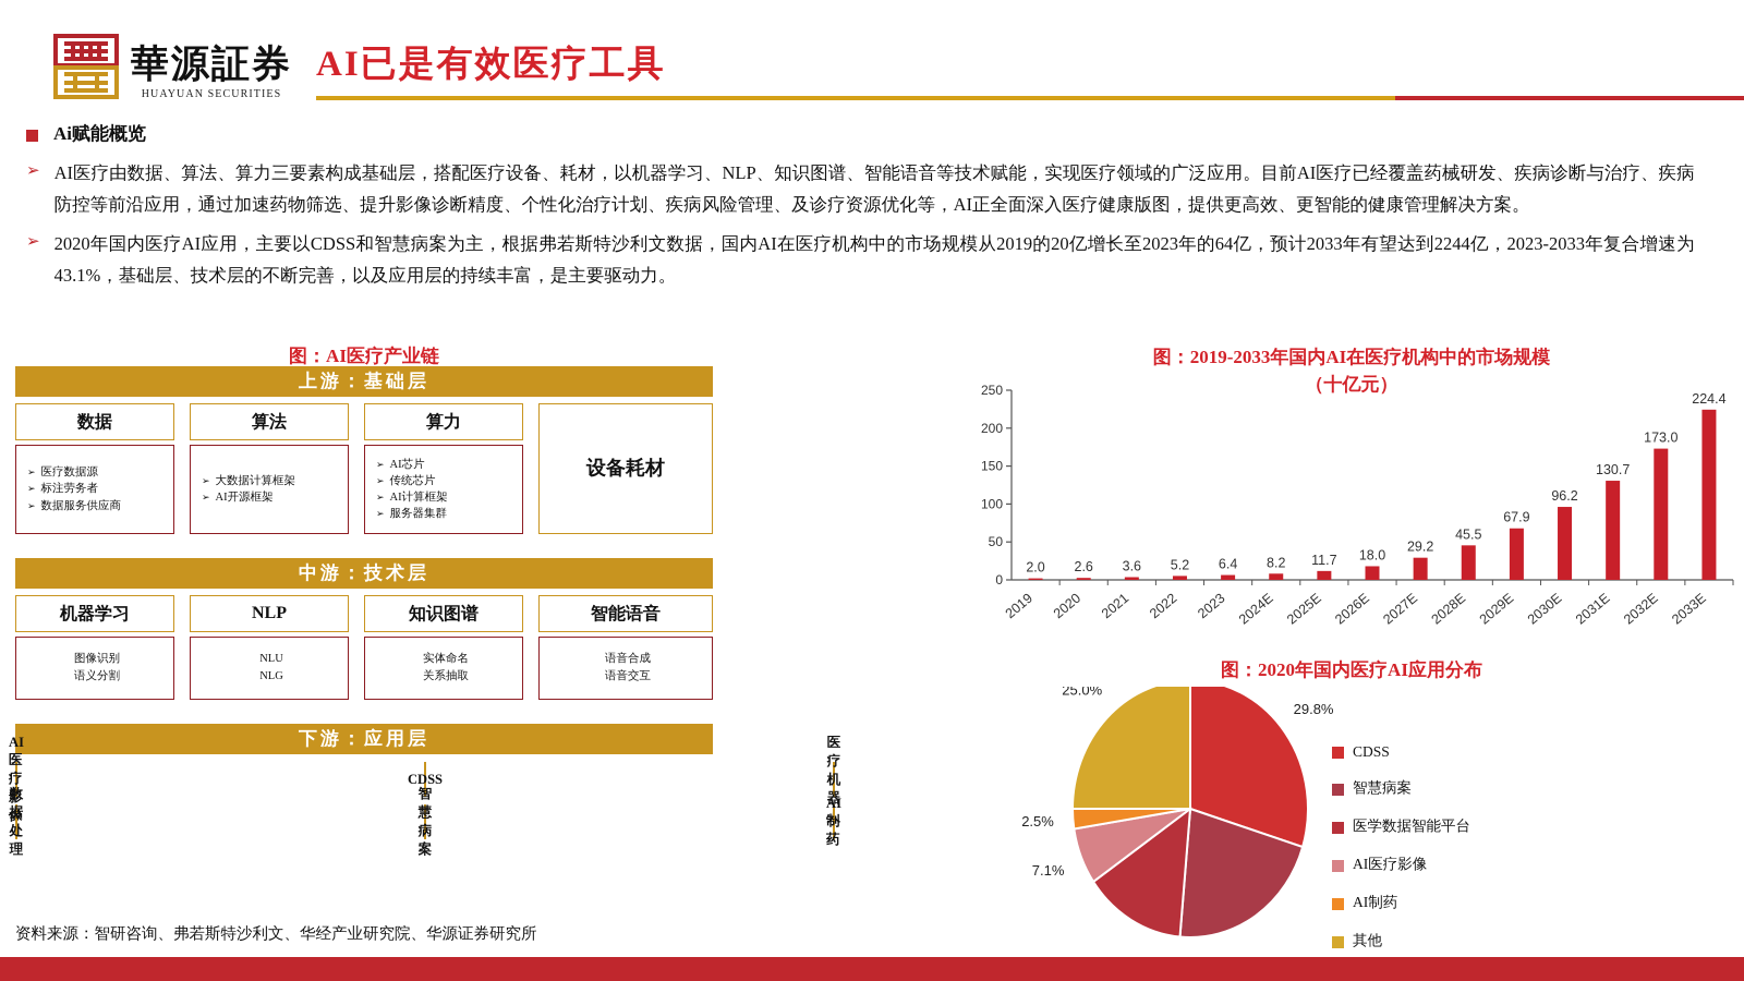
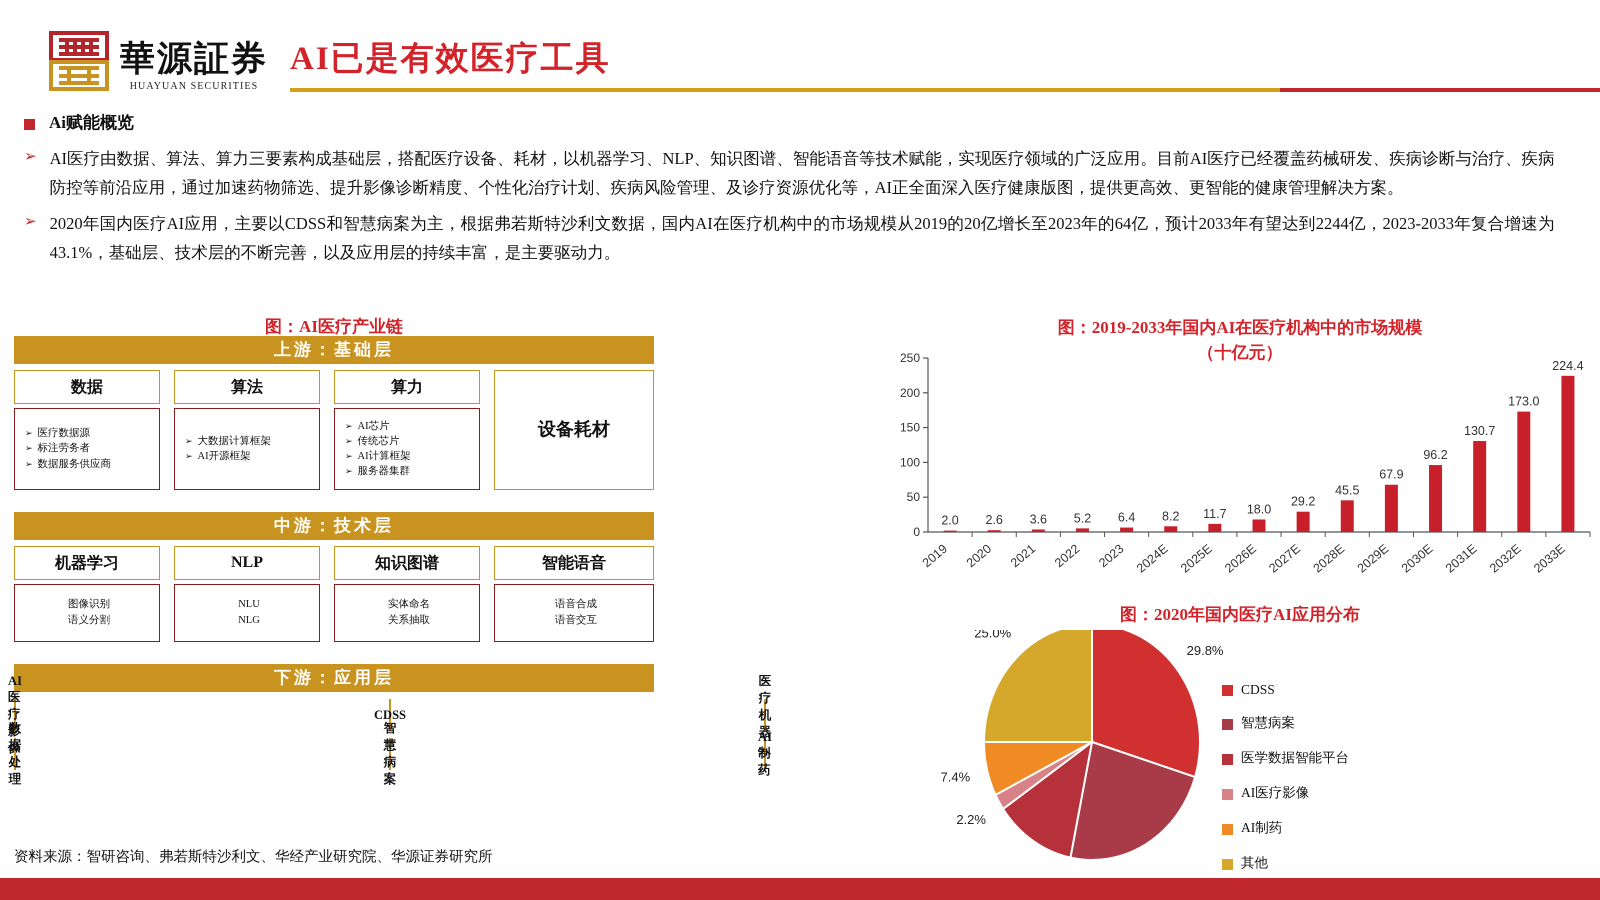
图：2020年国内医疗AI应用分布/智慧病案: 21.6% -> 23.4%
图：2020年国内医疗AI应用分布/医学数据智能平台: 14.0% -> 12.2%
图：2020年国内医疗AI应用分布/AI医疗影像: 7.1% -> 2.2%
图：2020年国内医疗AI应用分布/AI制药: 2.5% -> 7.4%
